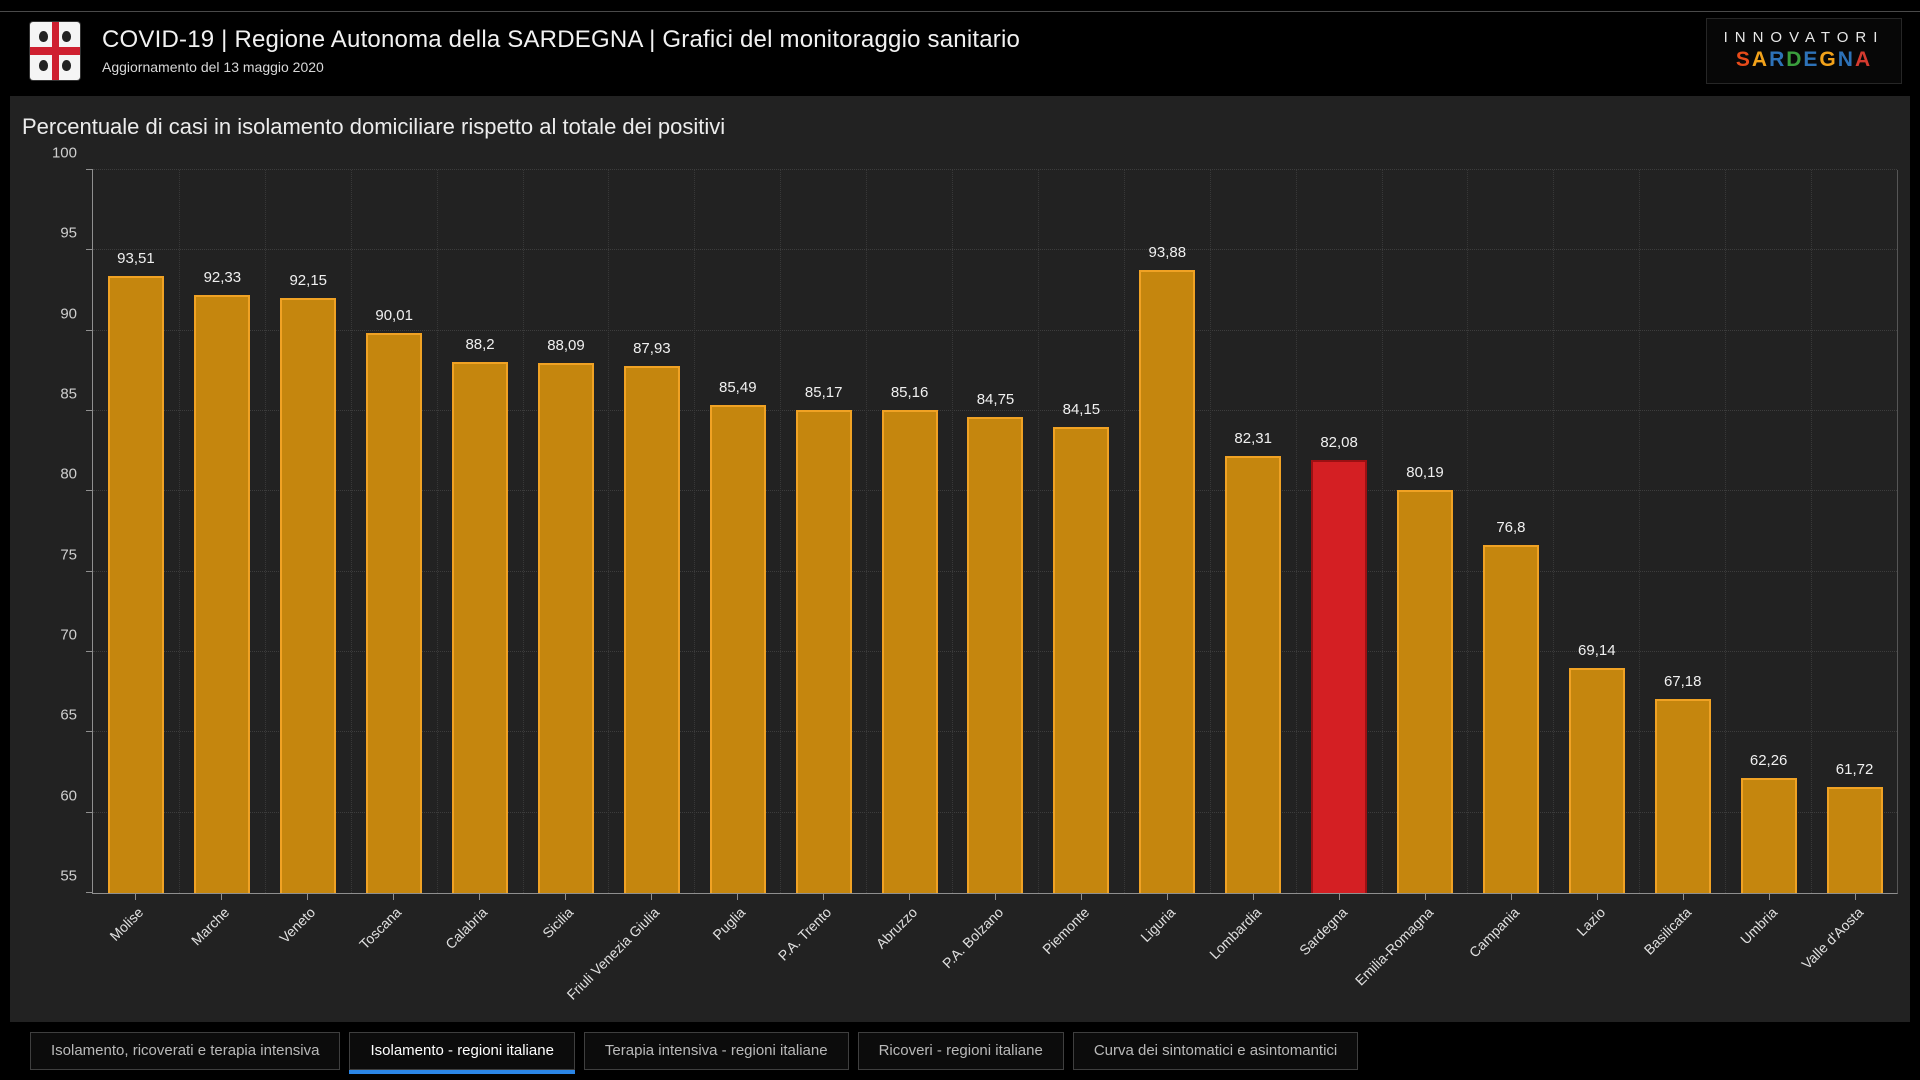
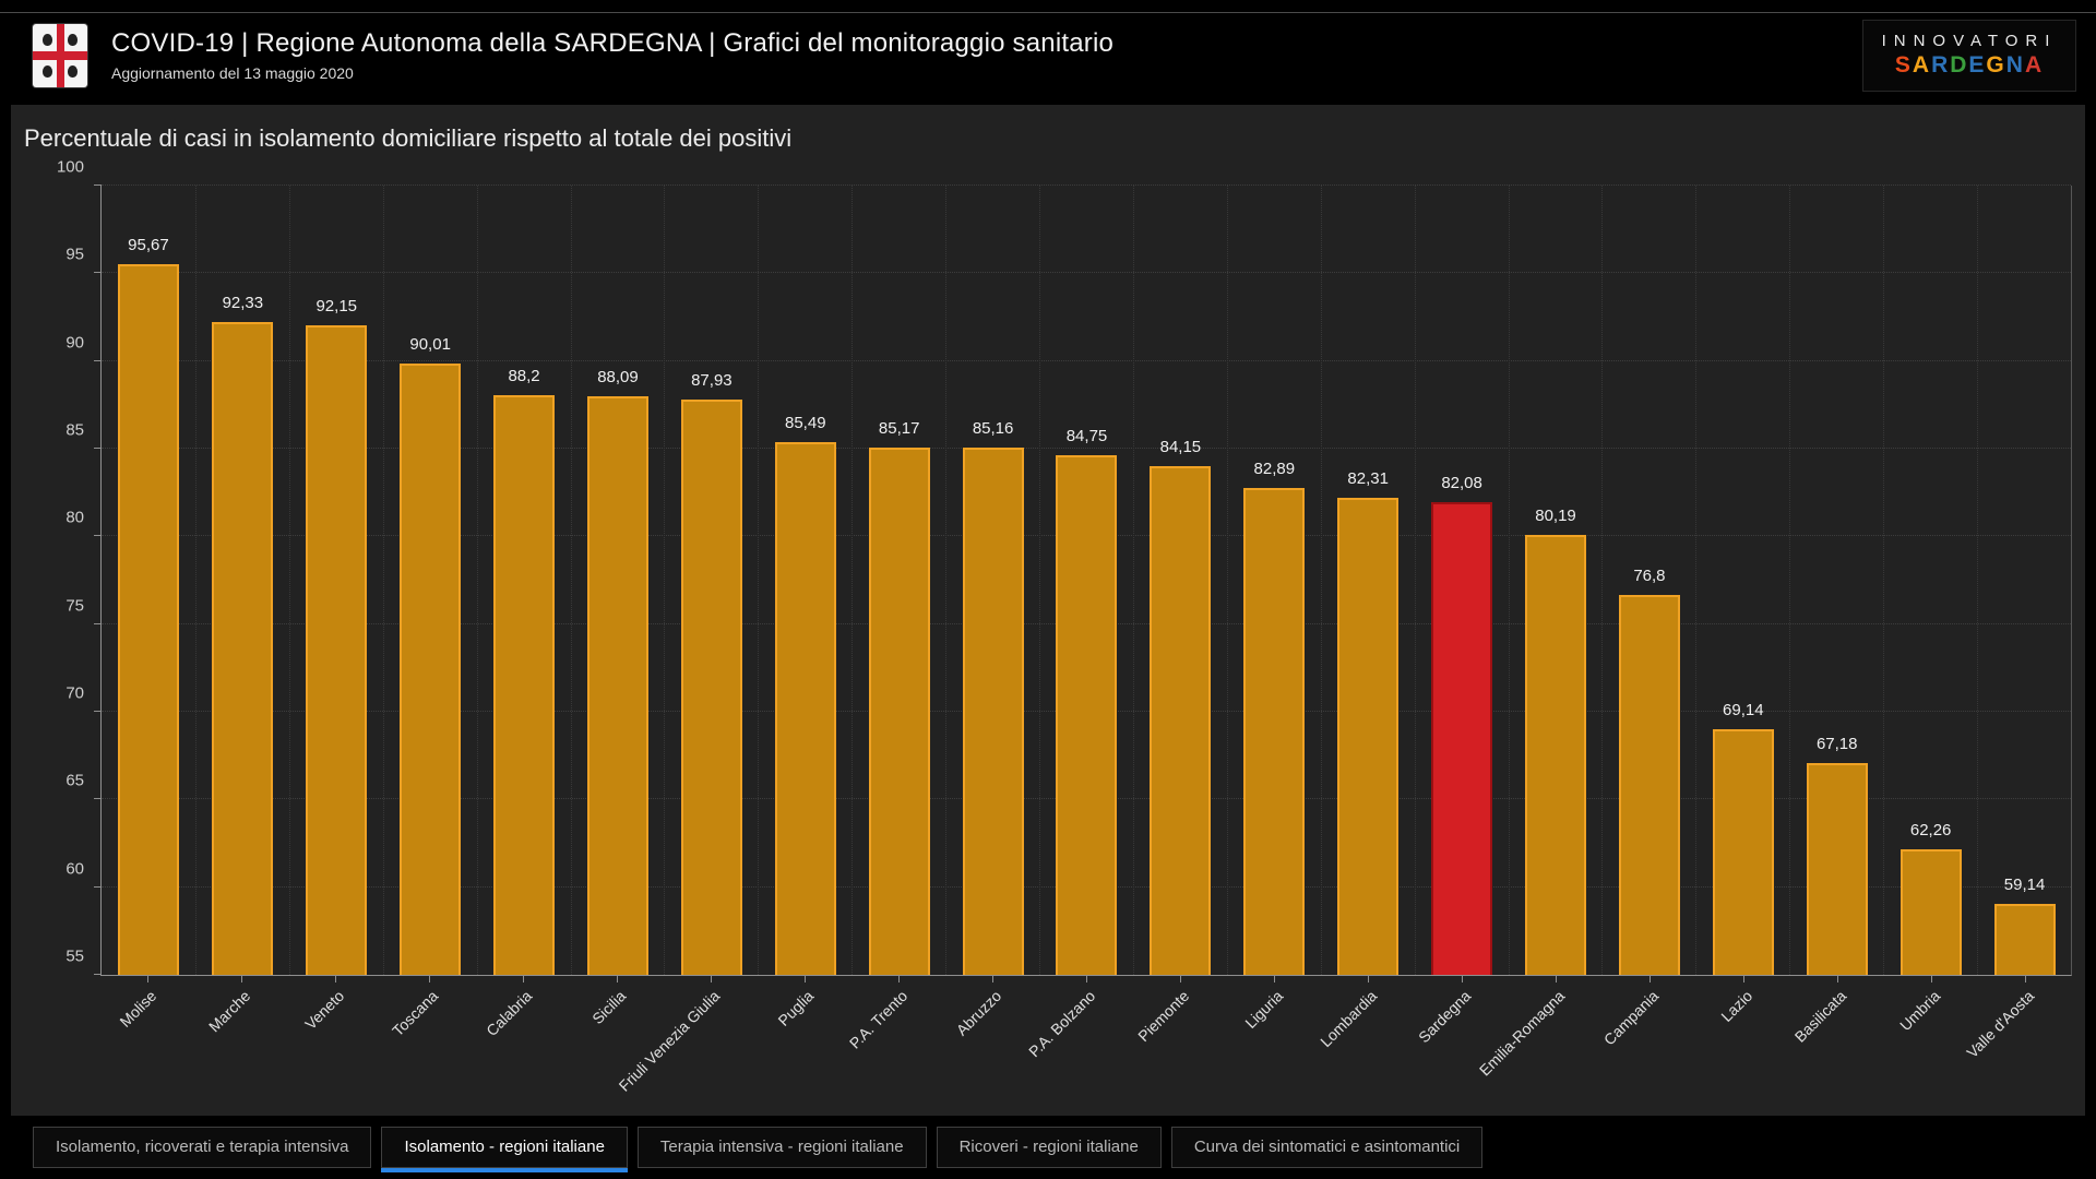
Molise: 93,51 -> 95,67
Liguria: 93,88 -> 82,89
Valle d'Aosta: 61,72 -> 59,14
